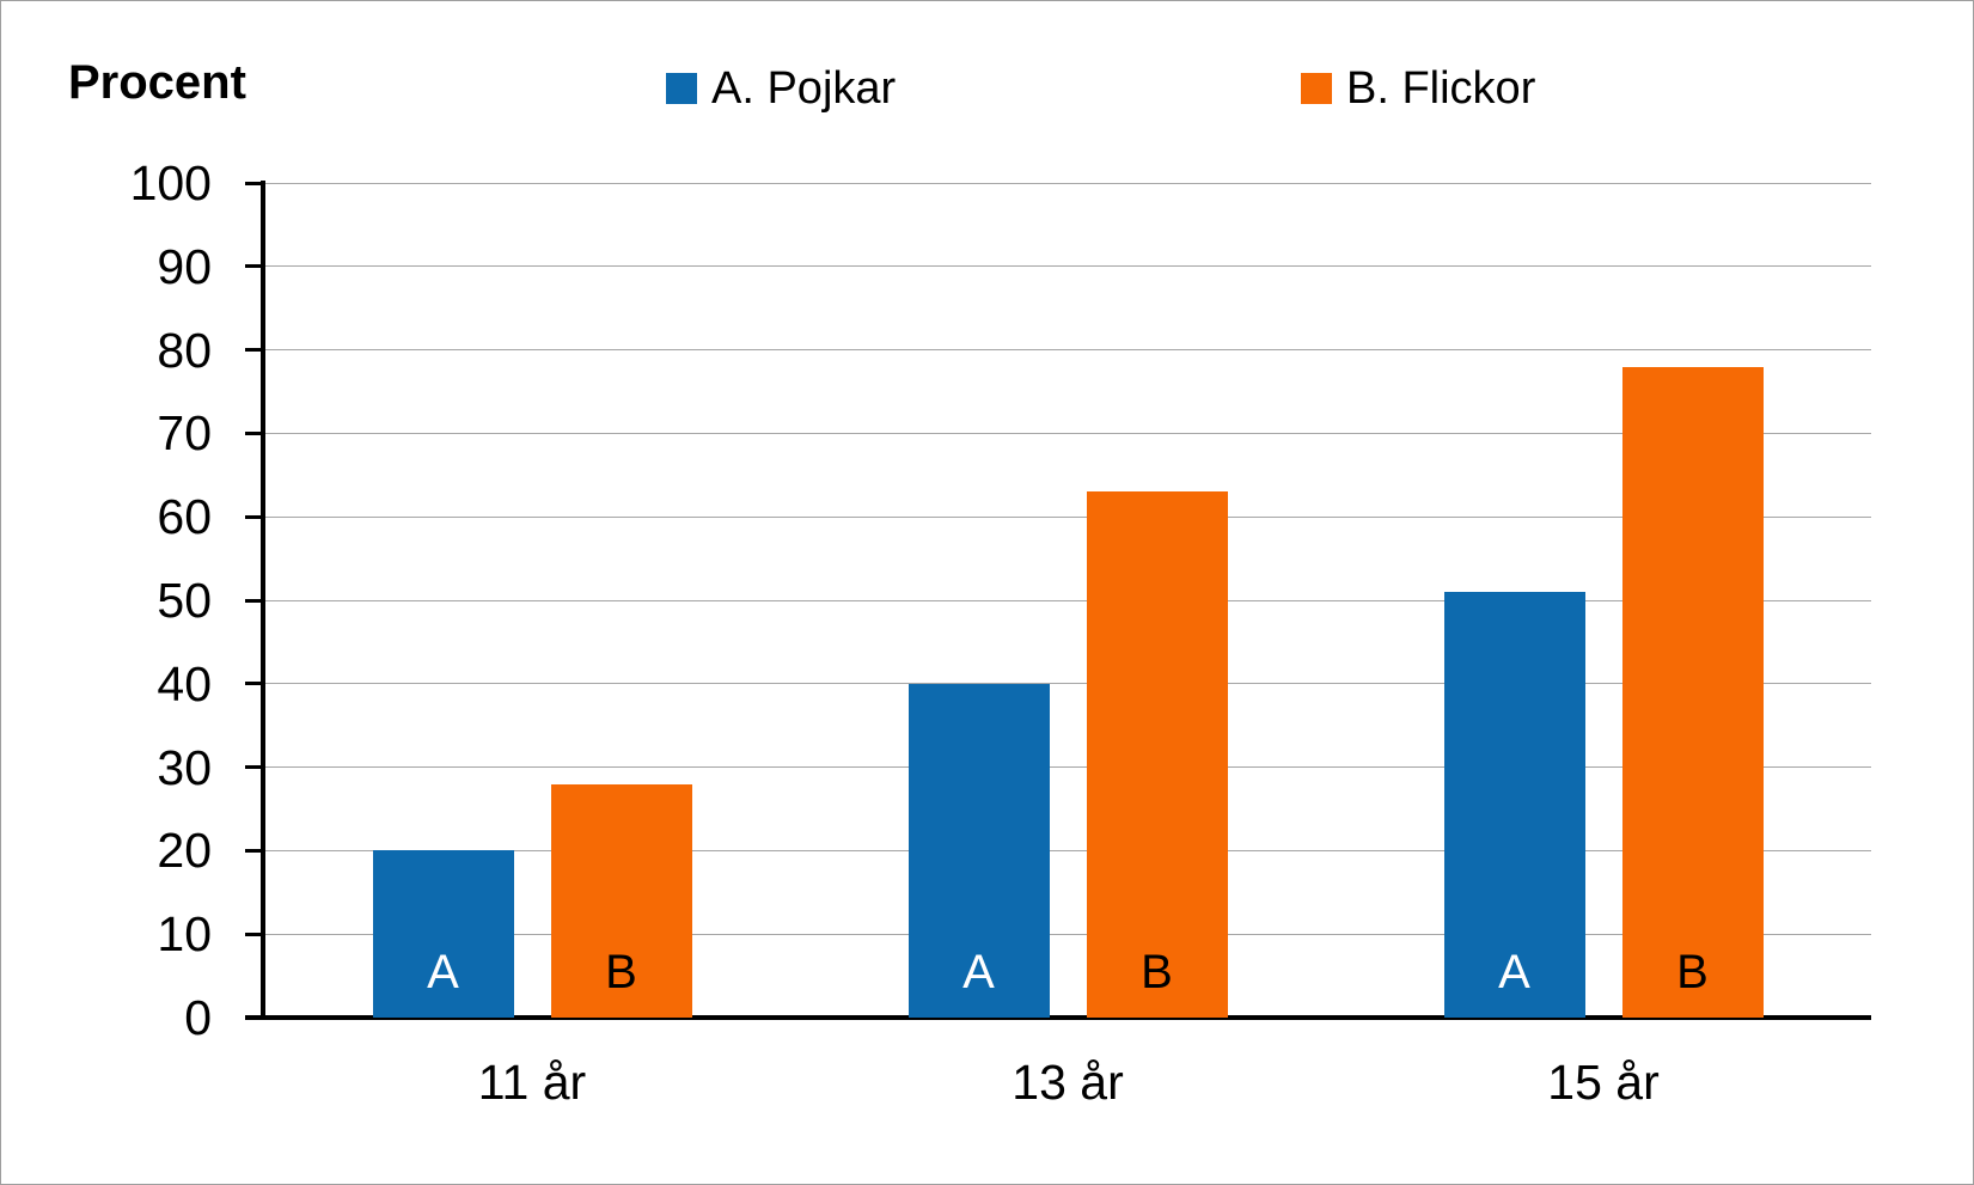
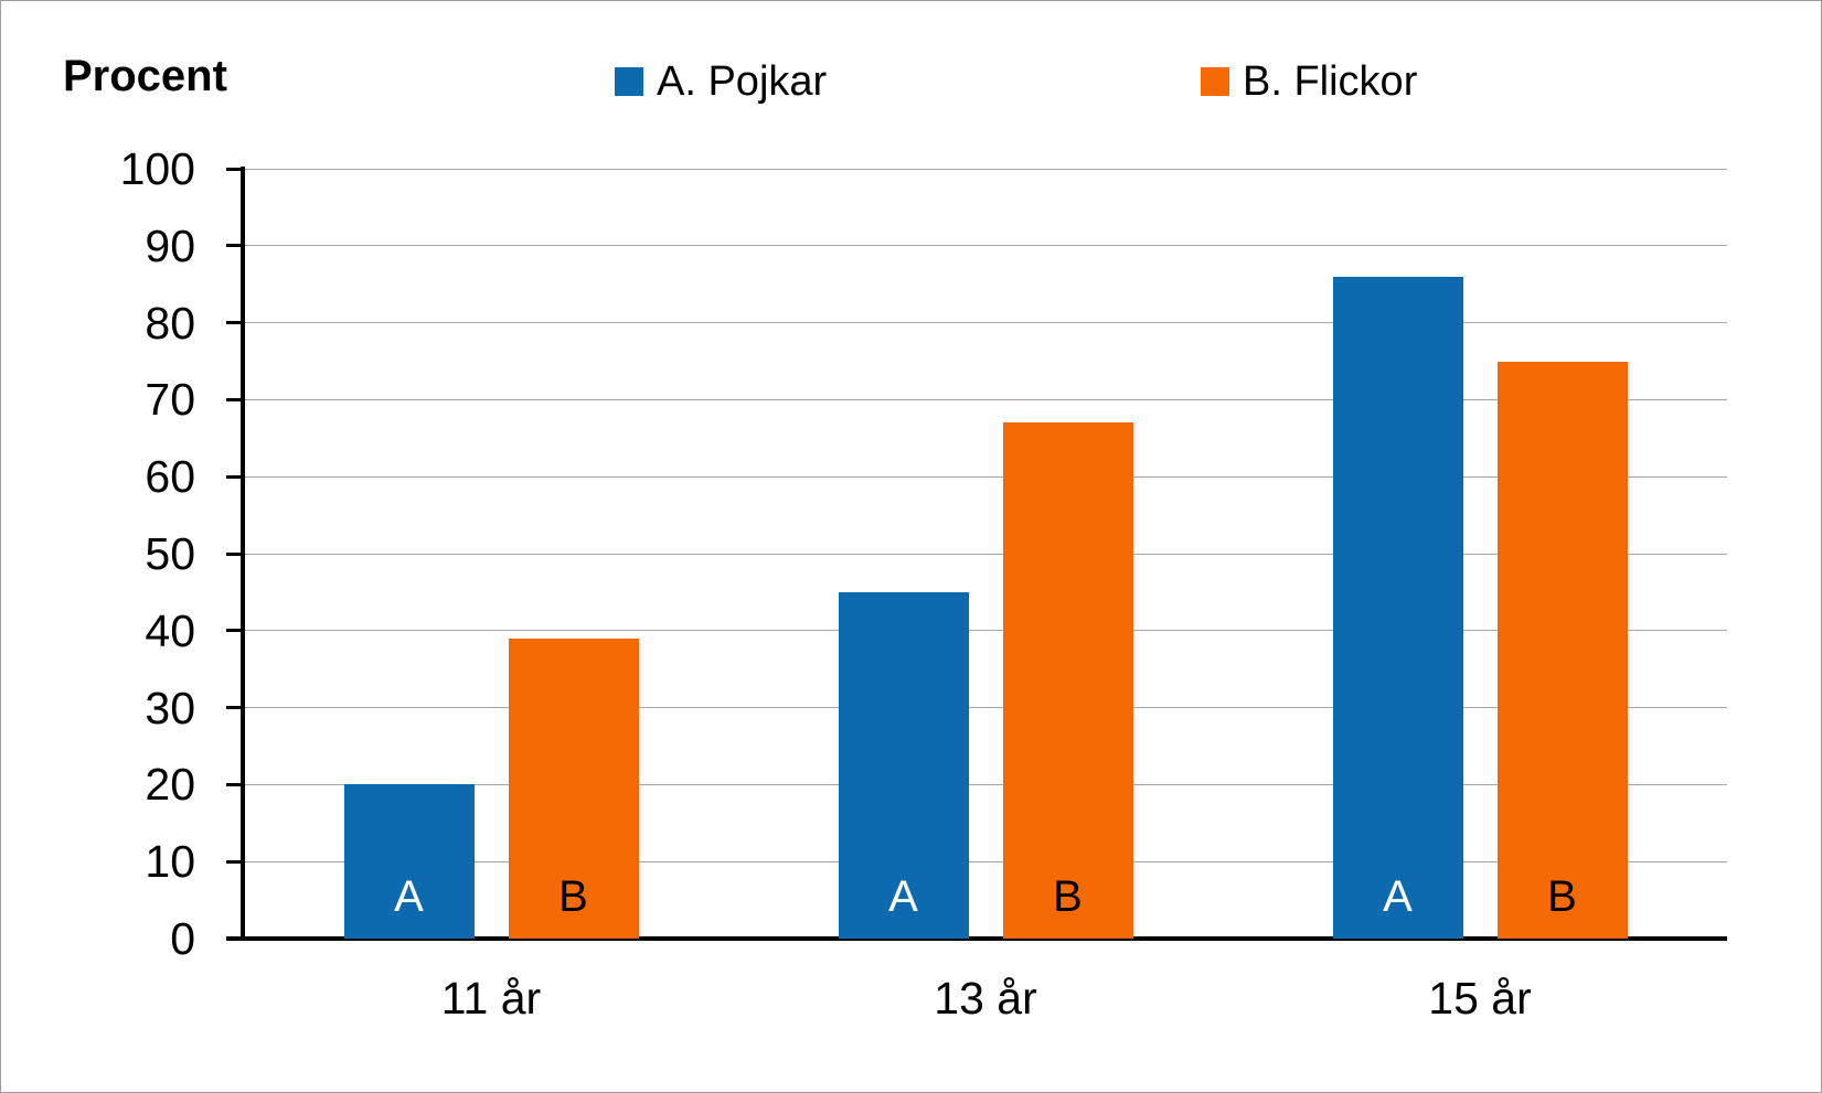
B. Flickor/11 år: 28 -> 39
A. Pojkar/13 år: 40 -> 45
B. Flickor/13 år: 63 -> 67
A. Pojkar/15 år: 51 -> 86
B. Flickor/15 år: 78 -> 75
